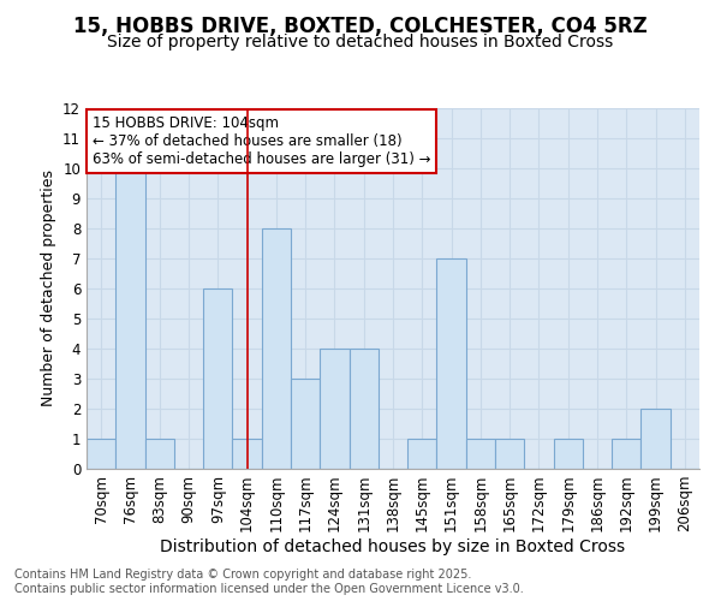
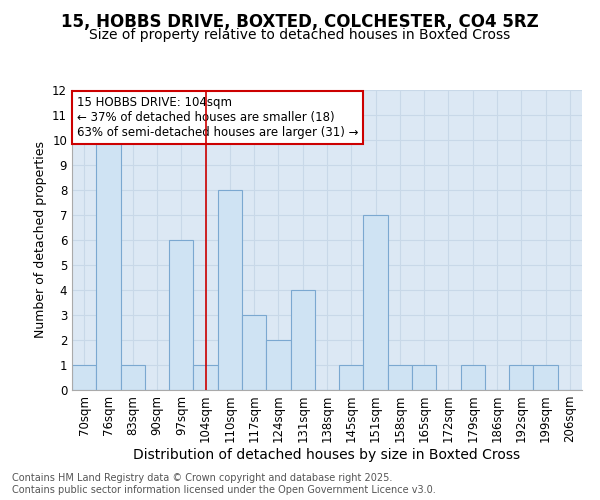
124sqm: 4 -> 2
199sqm: 2 -> 1
